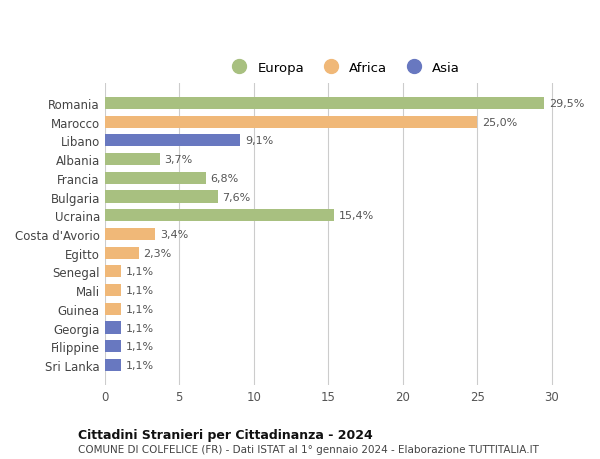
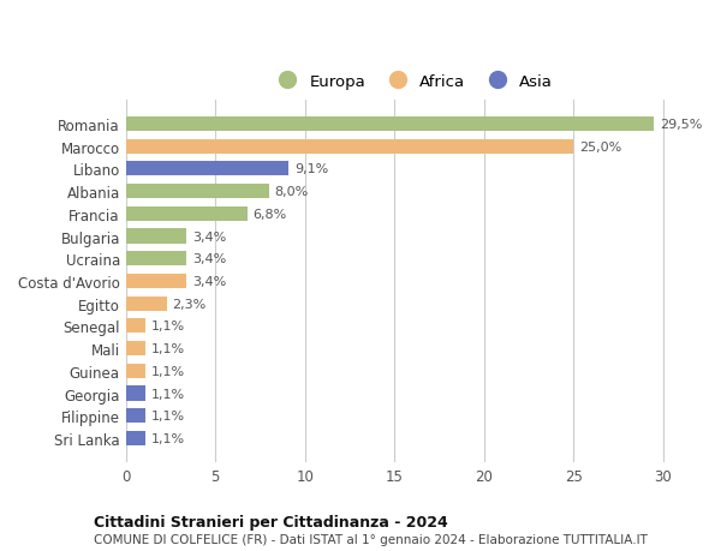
Albania: 3,7% -> 8,0%
Bulgaria: 7,6% -> 3,4%
Ucraina: 15,4% -> 3,4%
